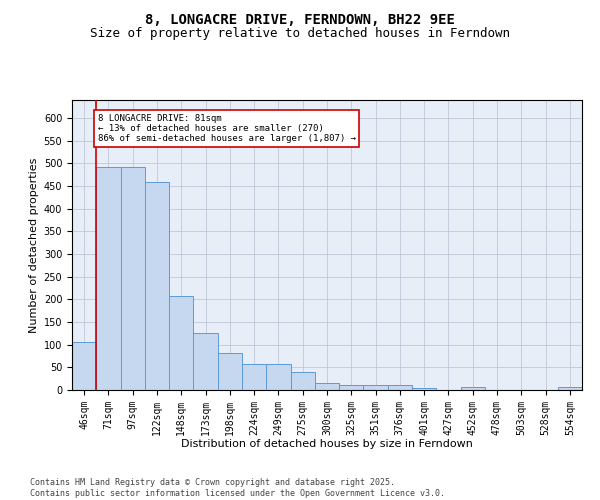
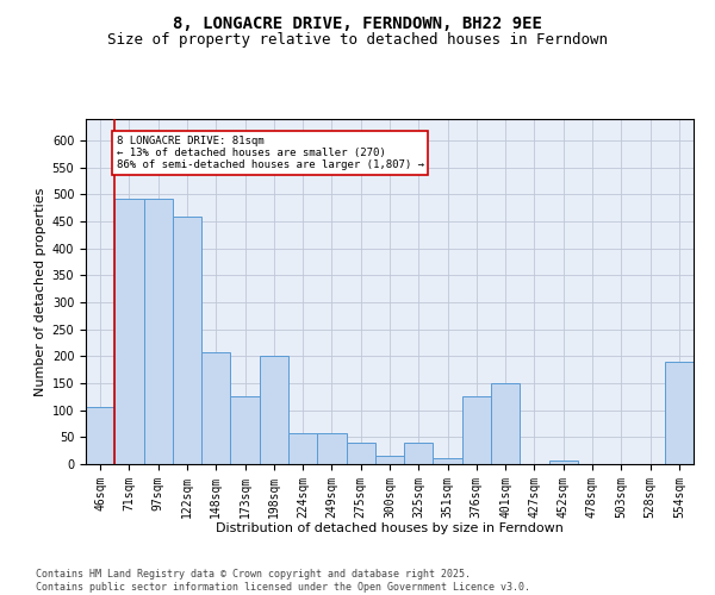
198sqm: 82 -> 200
325sqm: 10 -> 40
376sqm: 10 -> 125
401sqm: 4 -> 150
554sqm: 7 -> 190
